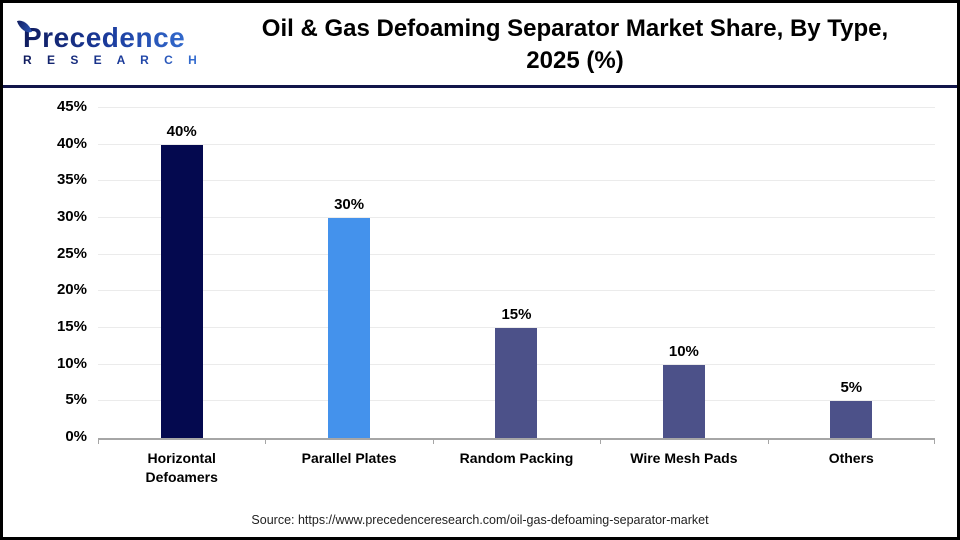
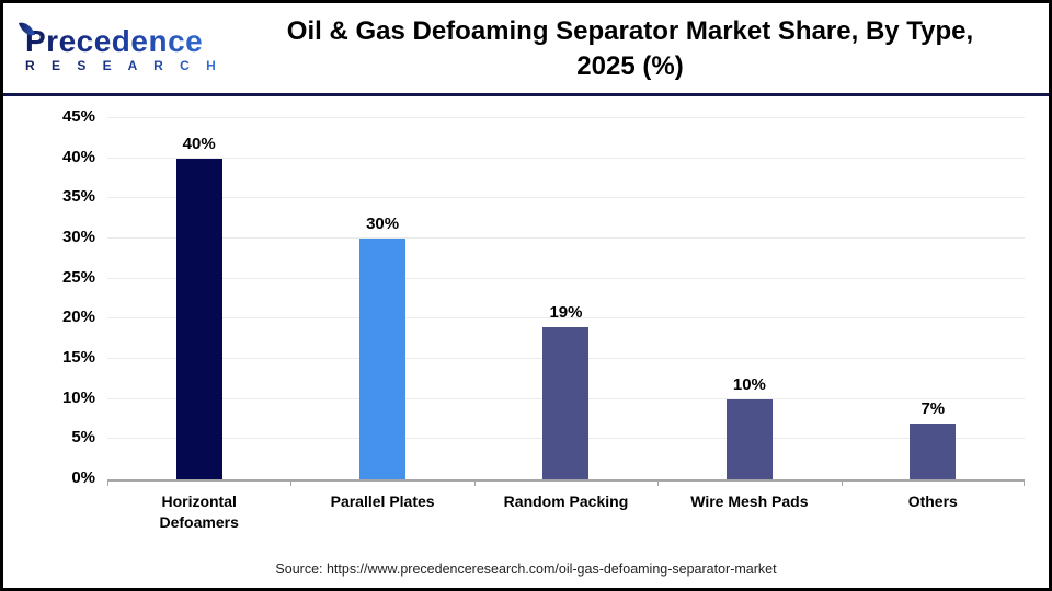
Random Packing: 15% -> 19%
Others: 5% -> 7%
